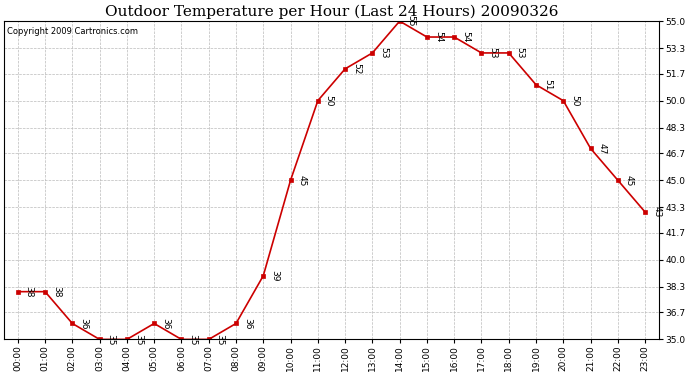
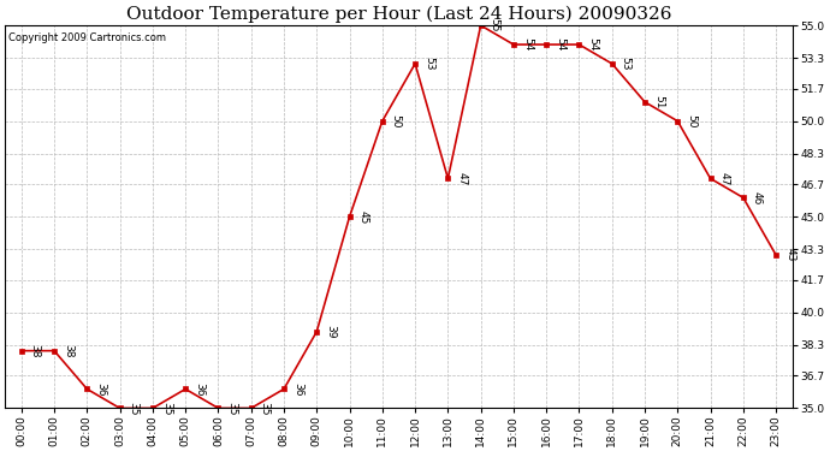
12:00: 52 -> 53
13:00: 53 -> 47
17:00: 53 -> 54
22:00: 45 -> 46
